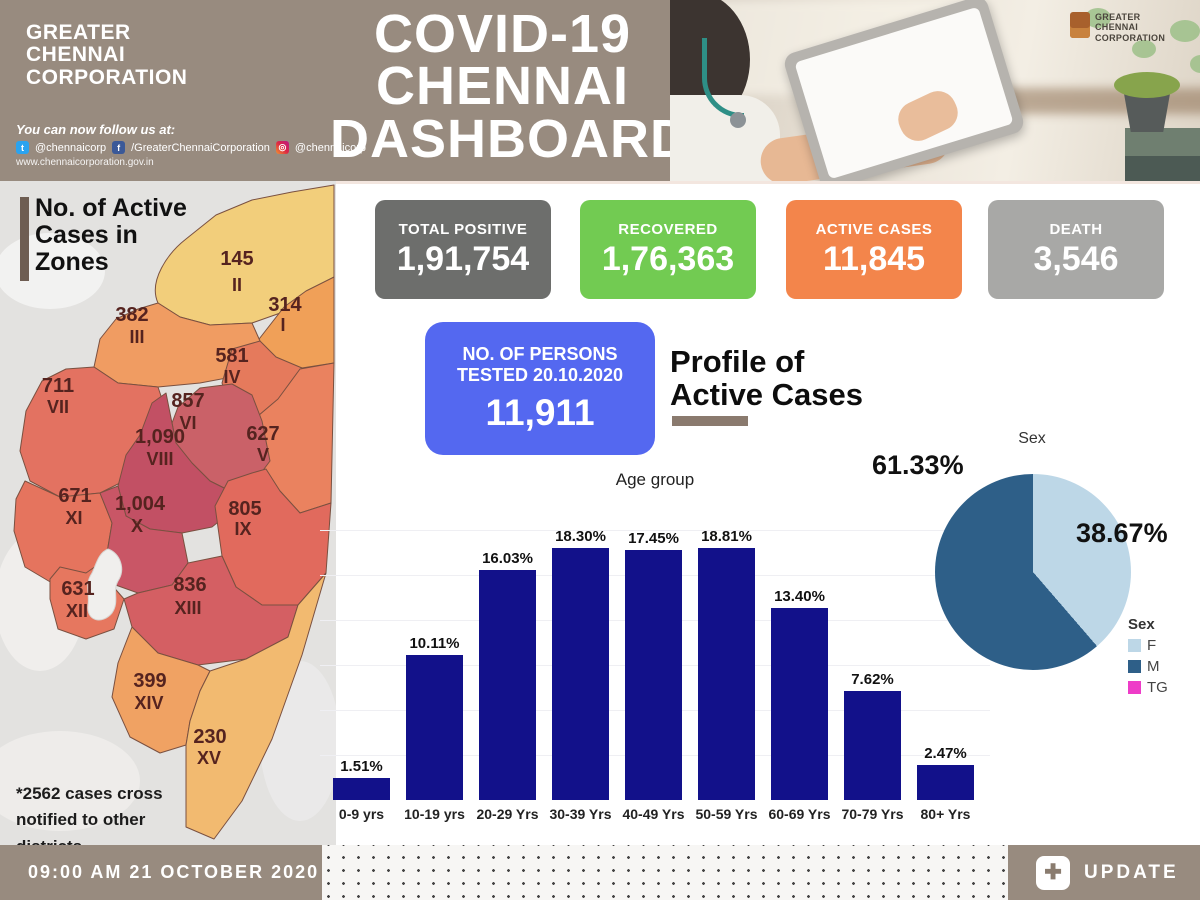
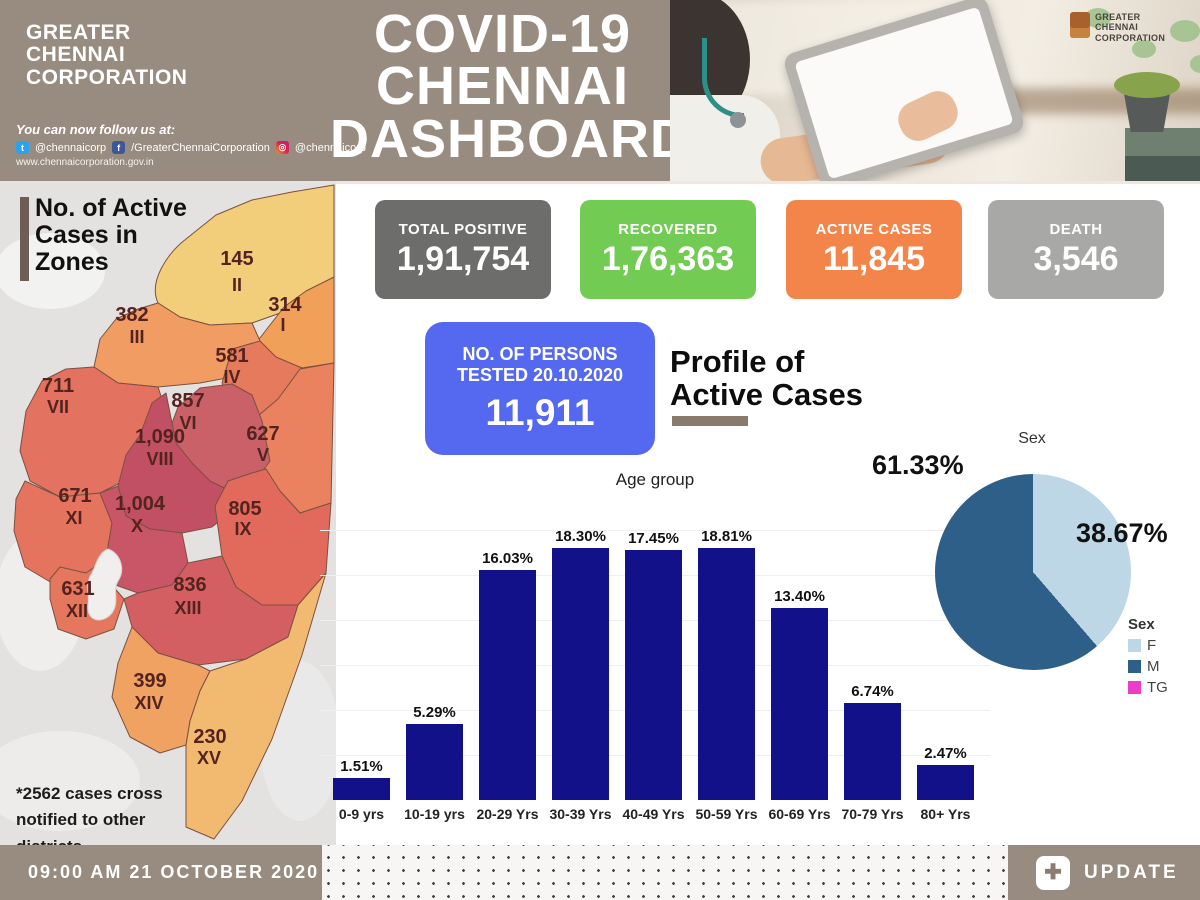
Age group/10-19 yrs: 10.11% -> 5.29%
Age group/70-79 Yrs: 7.62% -> 6.74%
